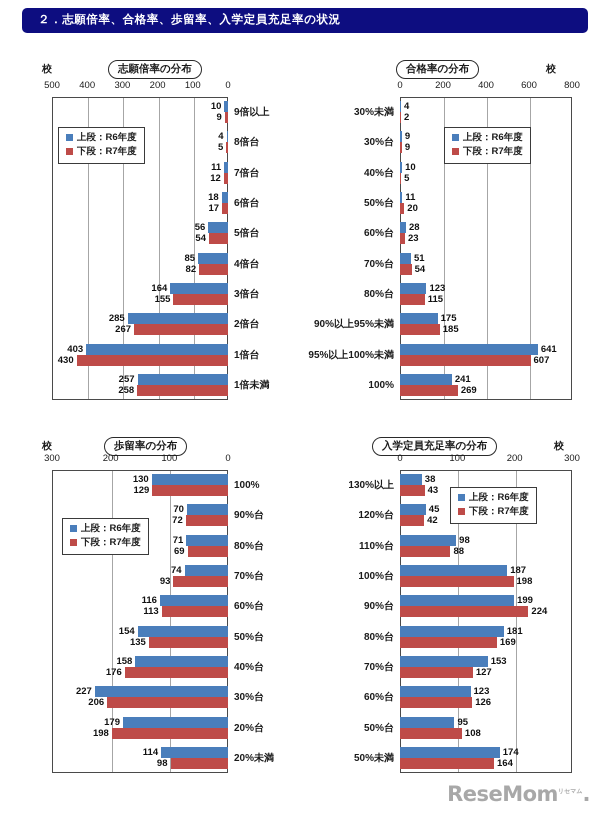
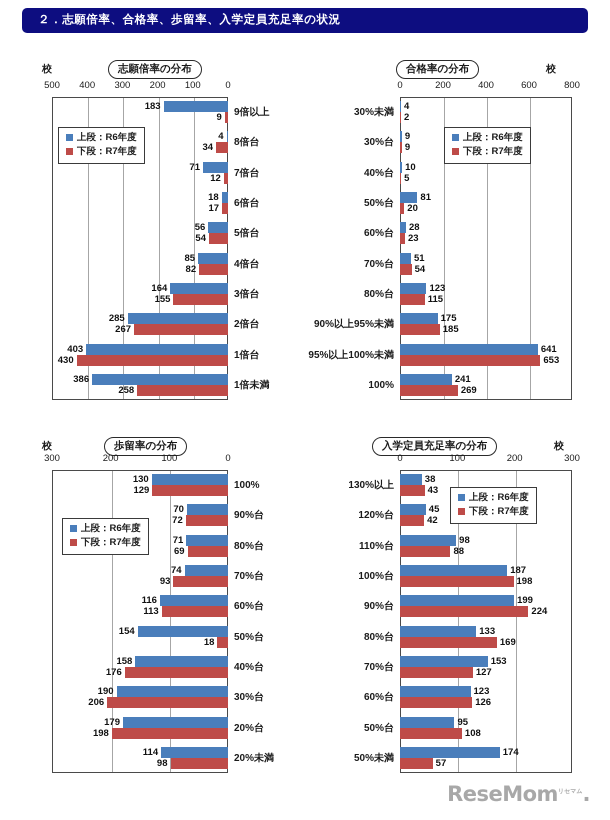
志願倍率の分布/上段：R6年度/9倍以上: 10 -> 183
志願倍率の分布/下段：R7年度/8倍台: 5 -> 34
志願倍率の分布/上段：R6年度/7倍台: 11 -> 71
志願倍率の分布/上段：R6年度/1倍未満: 257 -> 386
合格率の分布/上段：R6年度/50%台: 11 -> 81
合格率の分布/下段：R7年度/95%以上100%未満: 607 -> 653
歩留率の分布/下段：R7年度/50%台: 135 -> 18
歩留率の分布/上段：R6年度/30%台: 227 -> 190
入学定員充足率の分布/上段：R6年度/80%台: 181 -> 133
入学定員充足率の分布/下段：R7年度/50%未満: 164 -> 57
